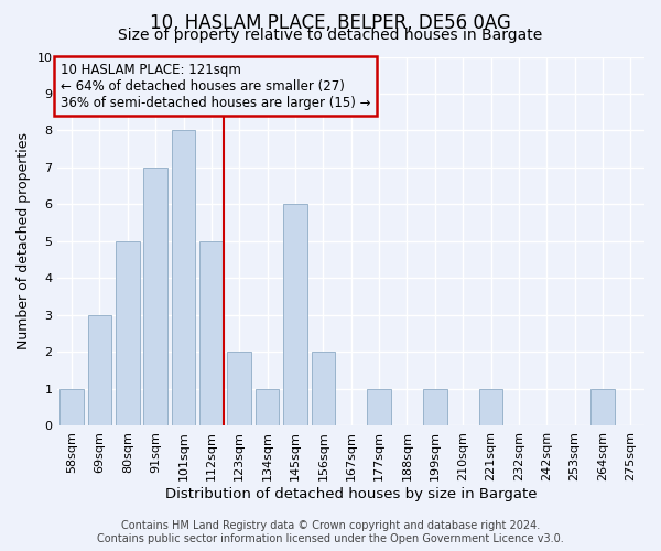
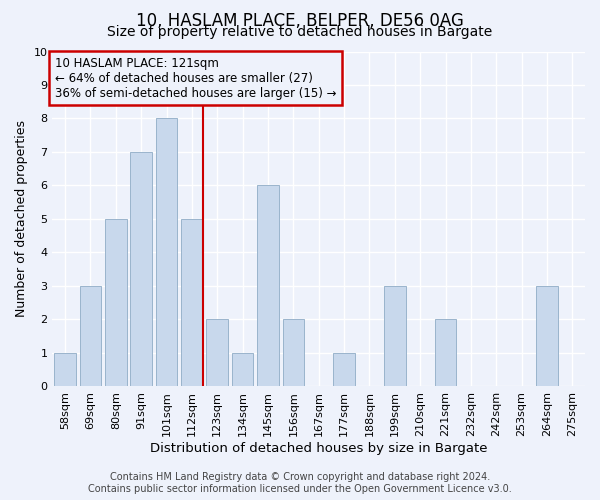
199sqm: 1 -> 3
221sqm: 1 -> 2
264sqm: 1 -> 3
